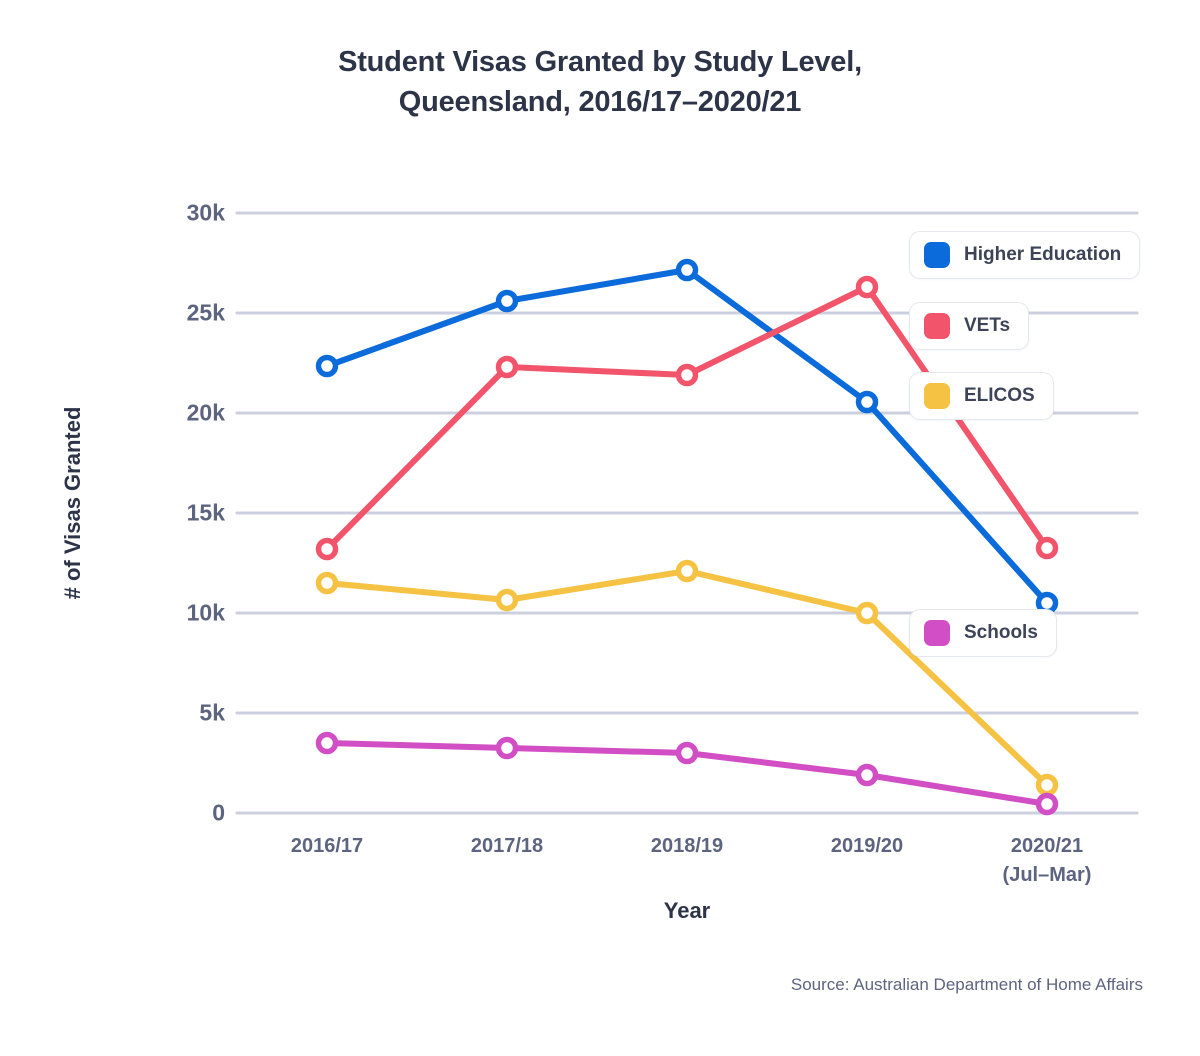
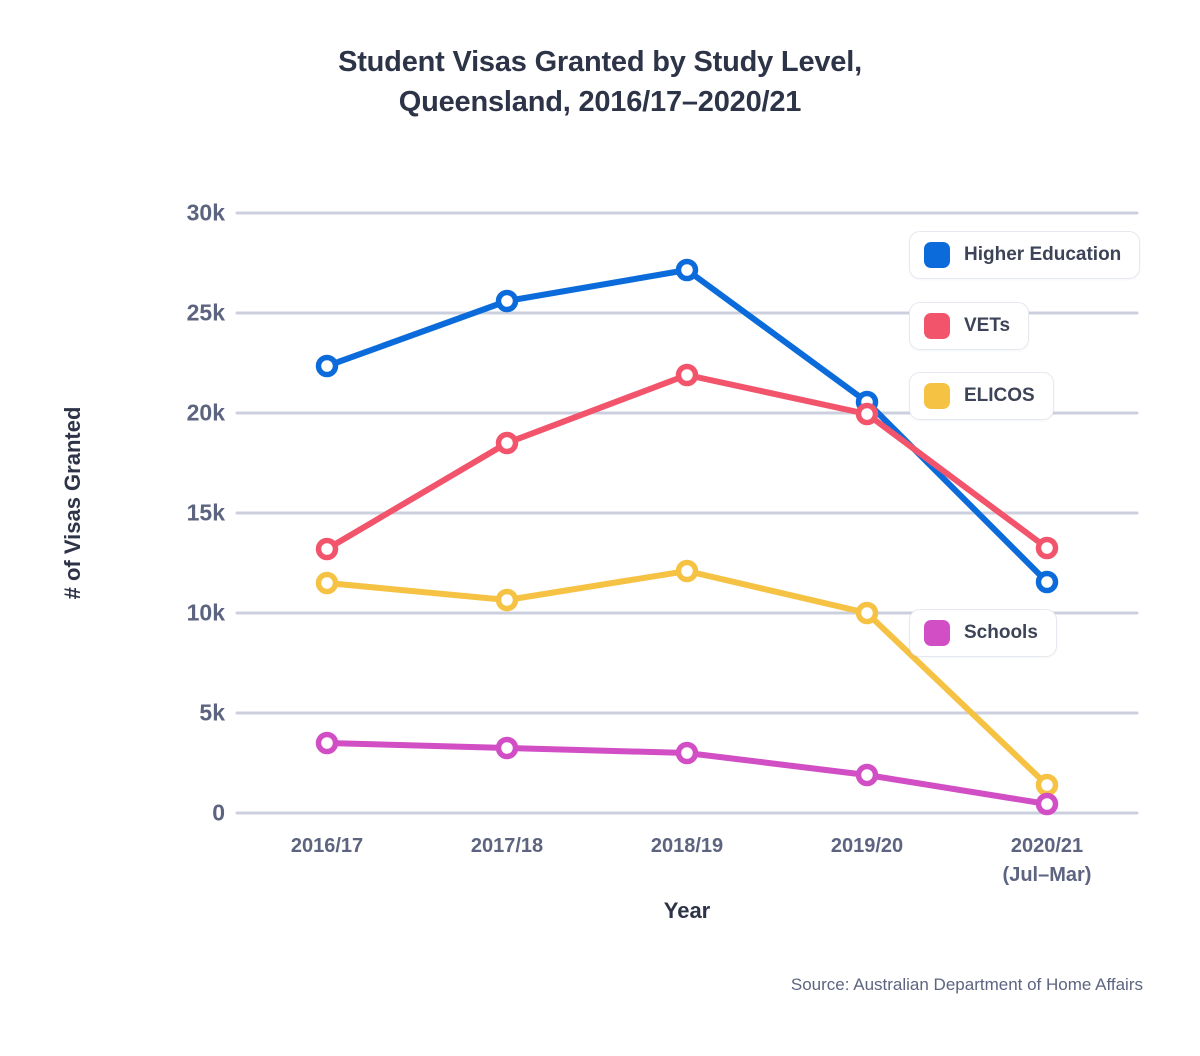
VETs/2017/18: 22.3k -> 18.5k
VETs/2019/20: 26.3k -> 20.0k
Higher Education/2020/21 (Jul–Mar): 10.5k -> 11.6k
